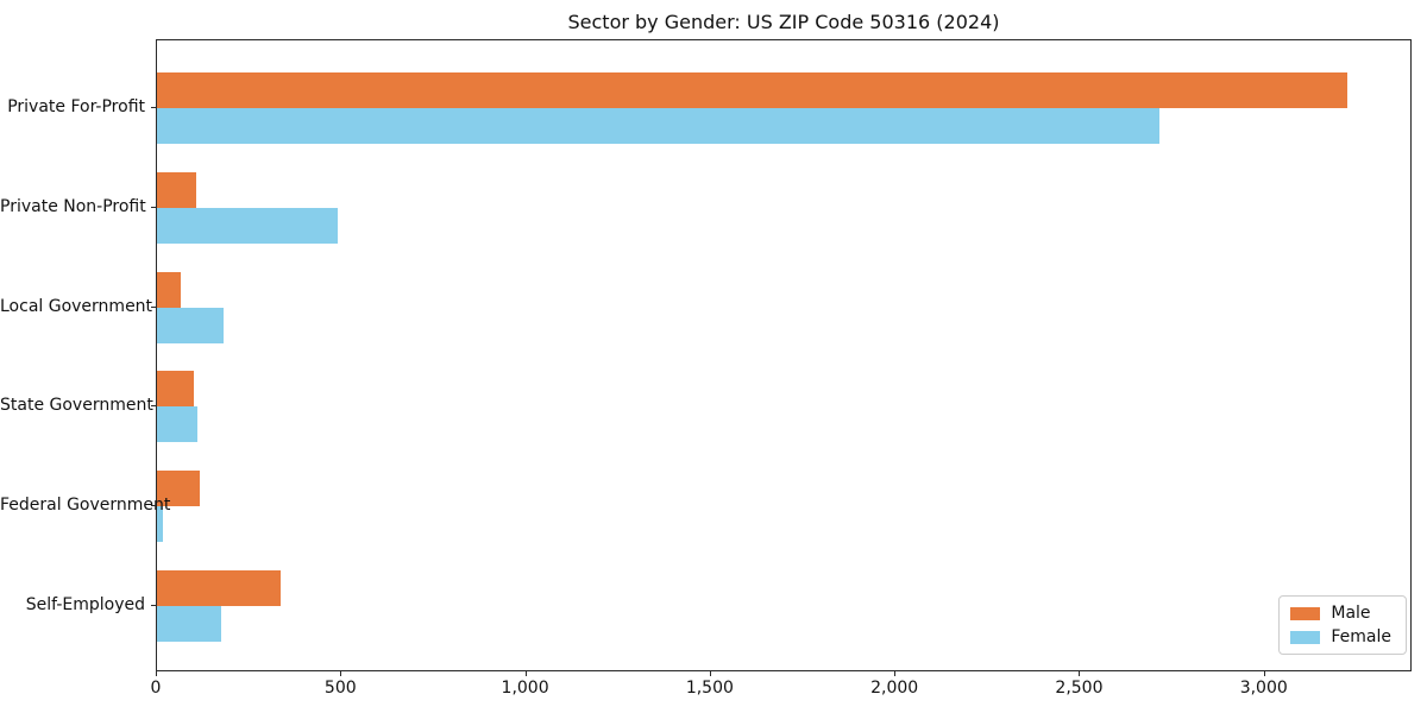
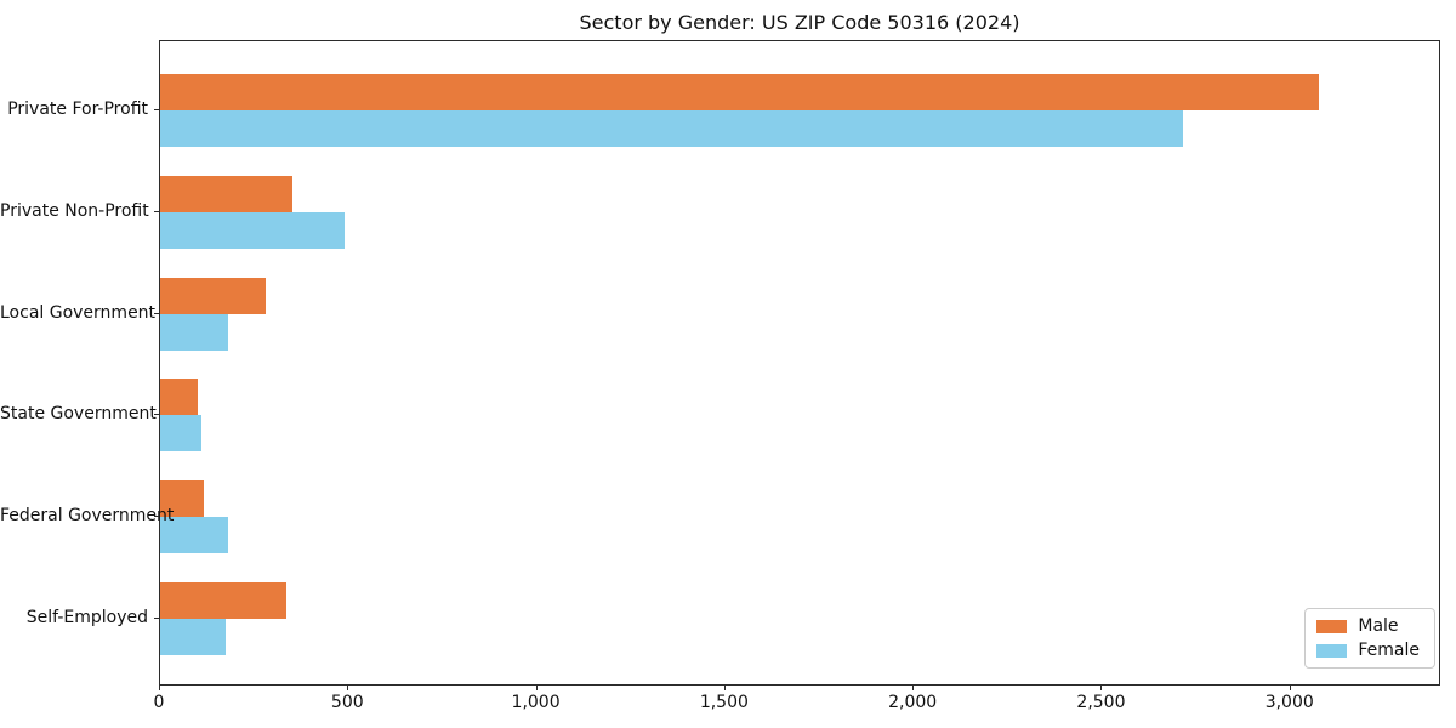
Male/Private For-Profit: 3230 -> 3080
Male/Private Non-Profit: 100 -> 350
Male/Local Government: 60 -> 280
Female/Federal Government: 20 -> 180
